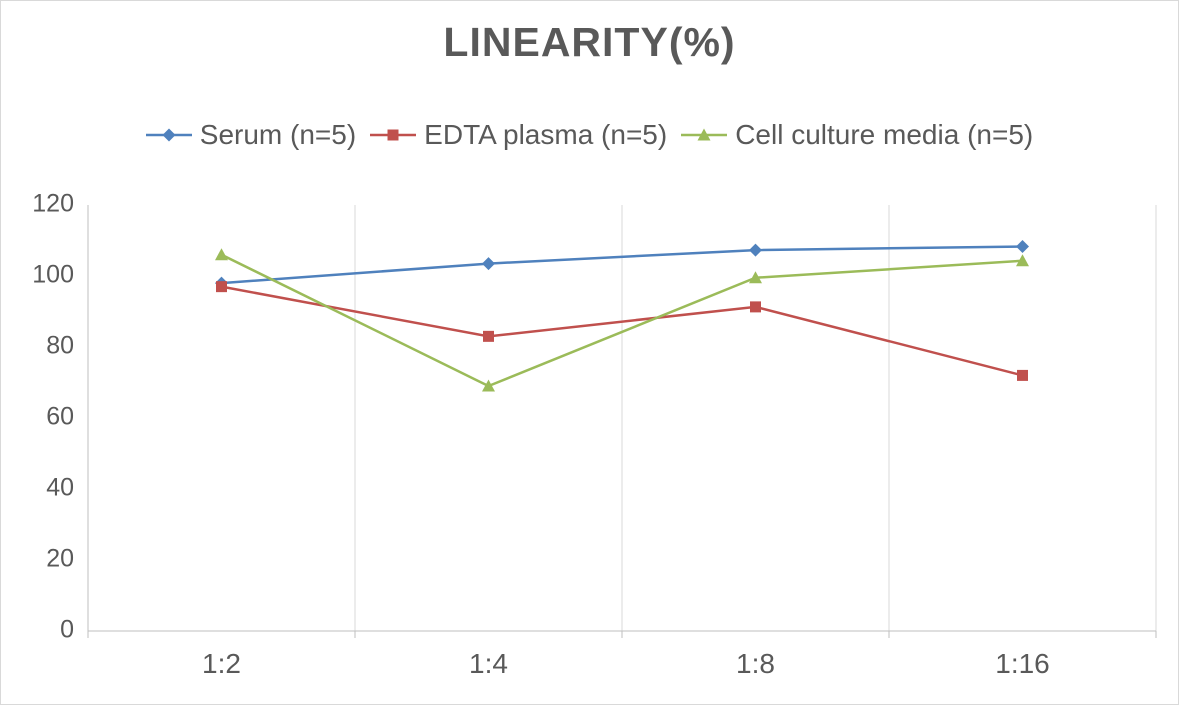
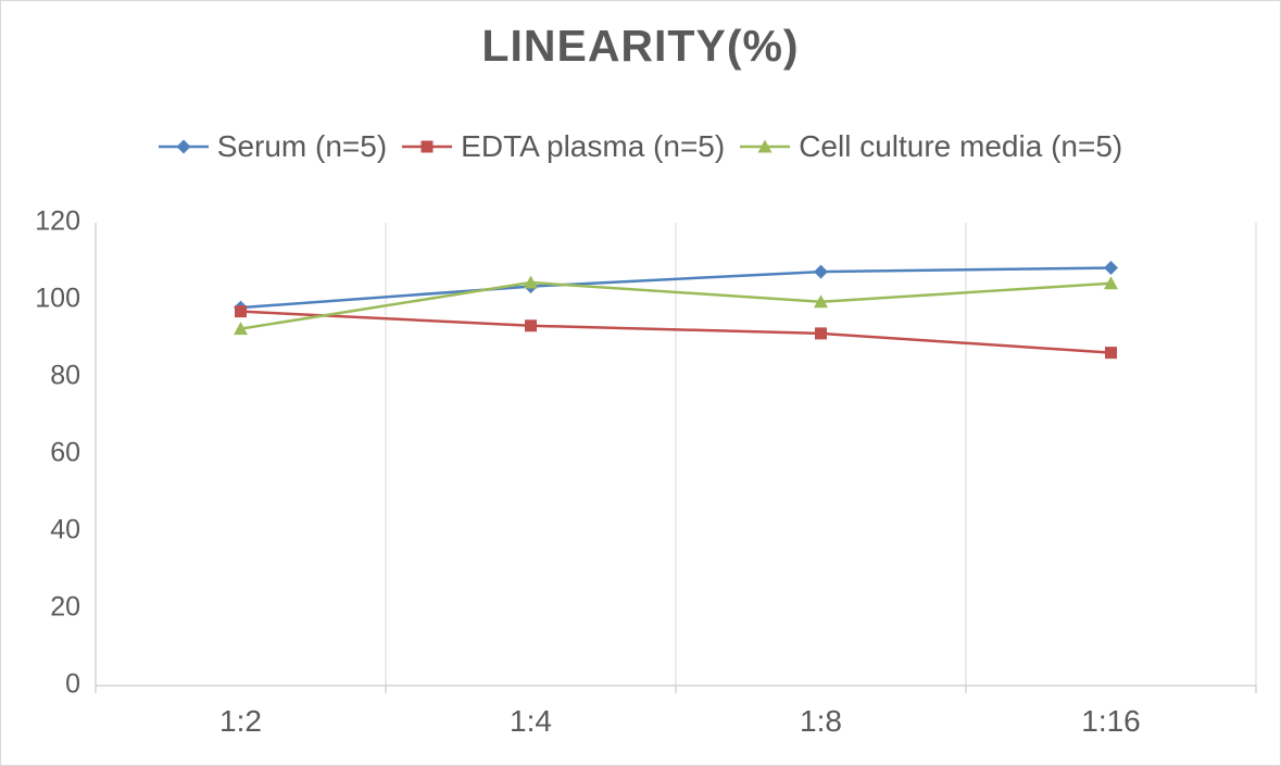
Cell culture media (n=5)/1:2: 106 -> 92
EDTA plasma (n=5)/1:4: 83 -> 93
Cell culture media (n=5)/1:4: 69 -> 104
EDTA plasma (n=5)/1:16: 72 -> 86
